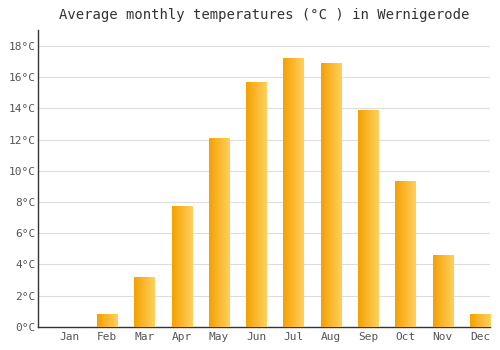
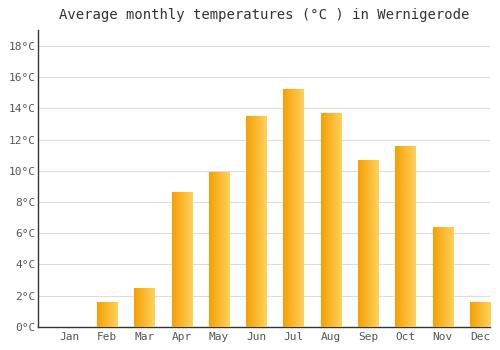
Feb: 0.8°C -> 1.6°C
Mar: 3.2°C -> 2.5°C
Apr: 7.7°C -> 8.6°C
May: 12.1°C -> 9.9°C
Jun: 15.7°C -> 13.5°C
Jul: 17.2°C -> 15.2°C
Aug: 16.9°C -> 13.7°C
Sep: 13.9°C -> 10.7°C
Oct: 9.3°C -> 11.6°C
Nov: 4.6°C -> 6.4°C
Dec: 0.8°C -> 1.6°C
